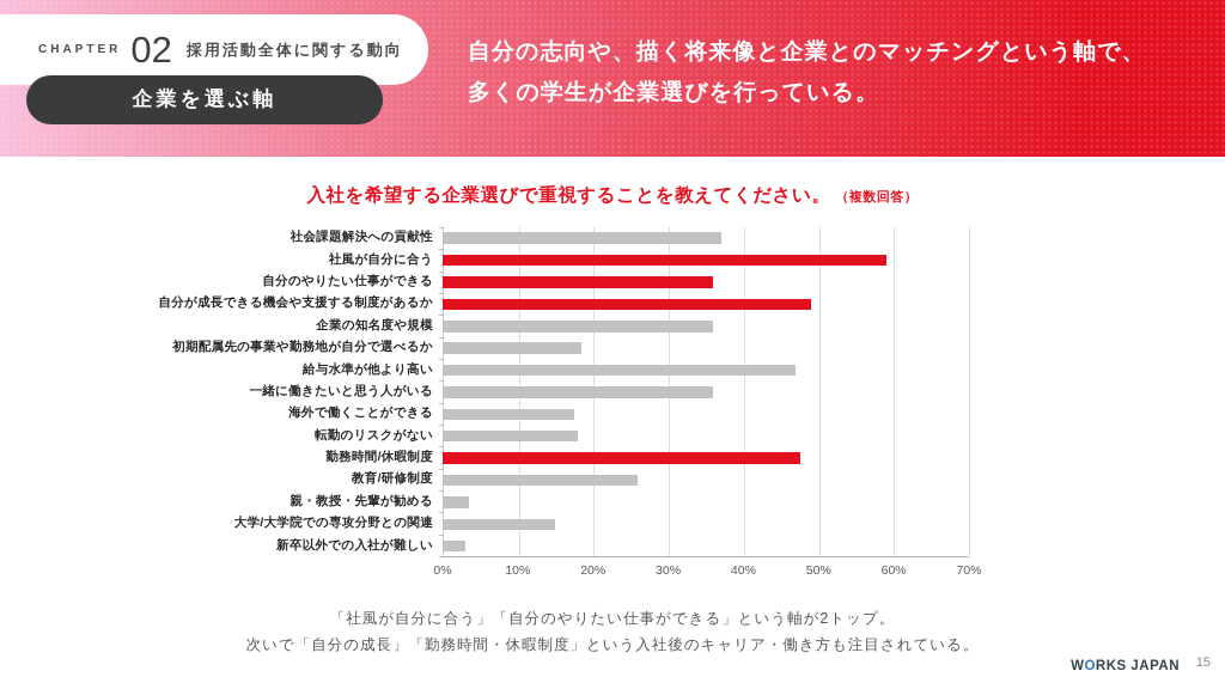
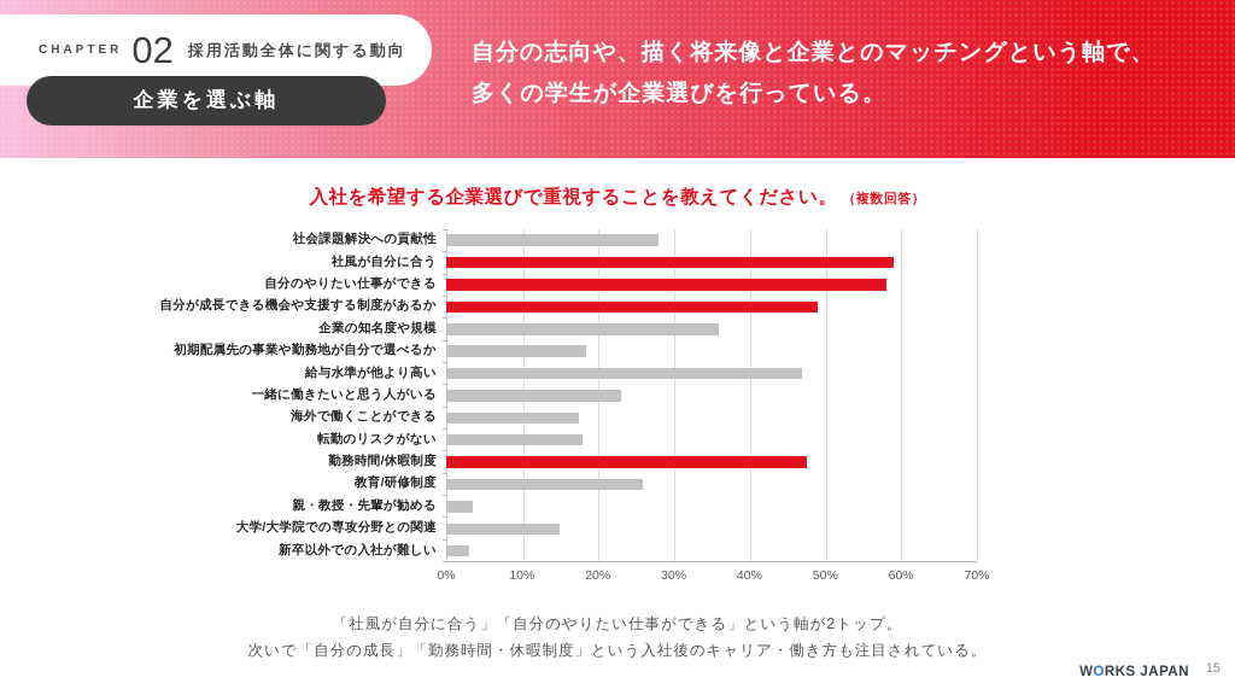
社会課題解決への貢献性: 37% -> 28%
自分のやりたい仕事ができる: 36% -> 58%
一緒に働きたいと思う人がいる: 36% -> 23%
